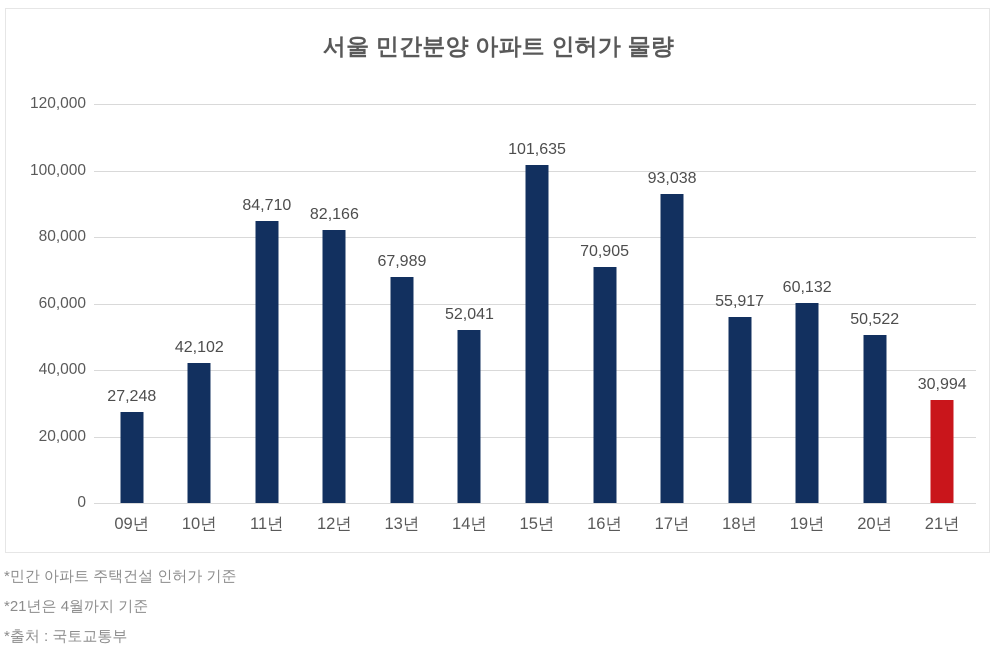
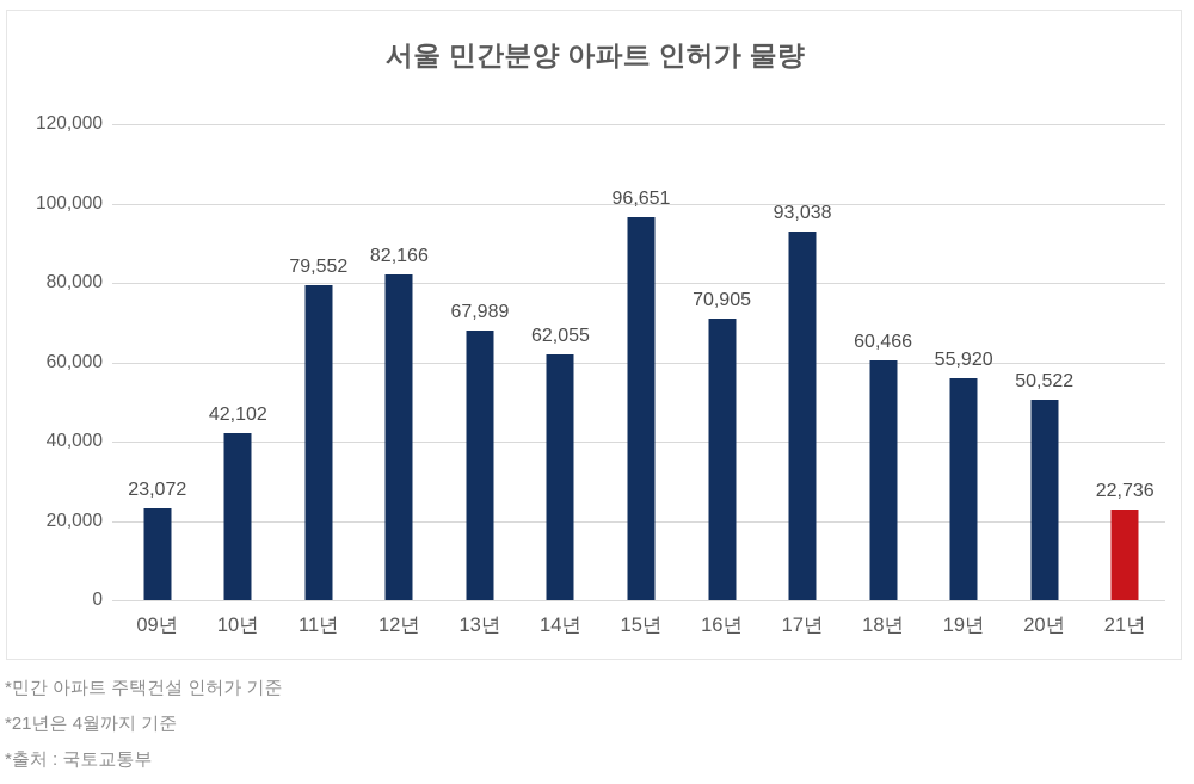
09년: 27,248 -> 23,072
11년: 84,710 -> 79,552
14년: 52,041 -> 62,055
15년: 101,635 -> 96,651
18년: 55,917 -> 60,466
19년: 60,132 -> 55,920
21년: 30,994 -> 22,736
